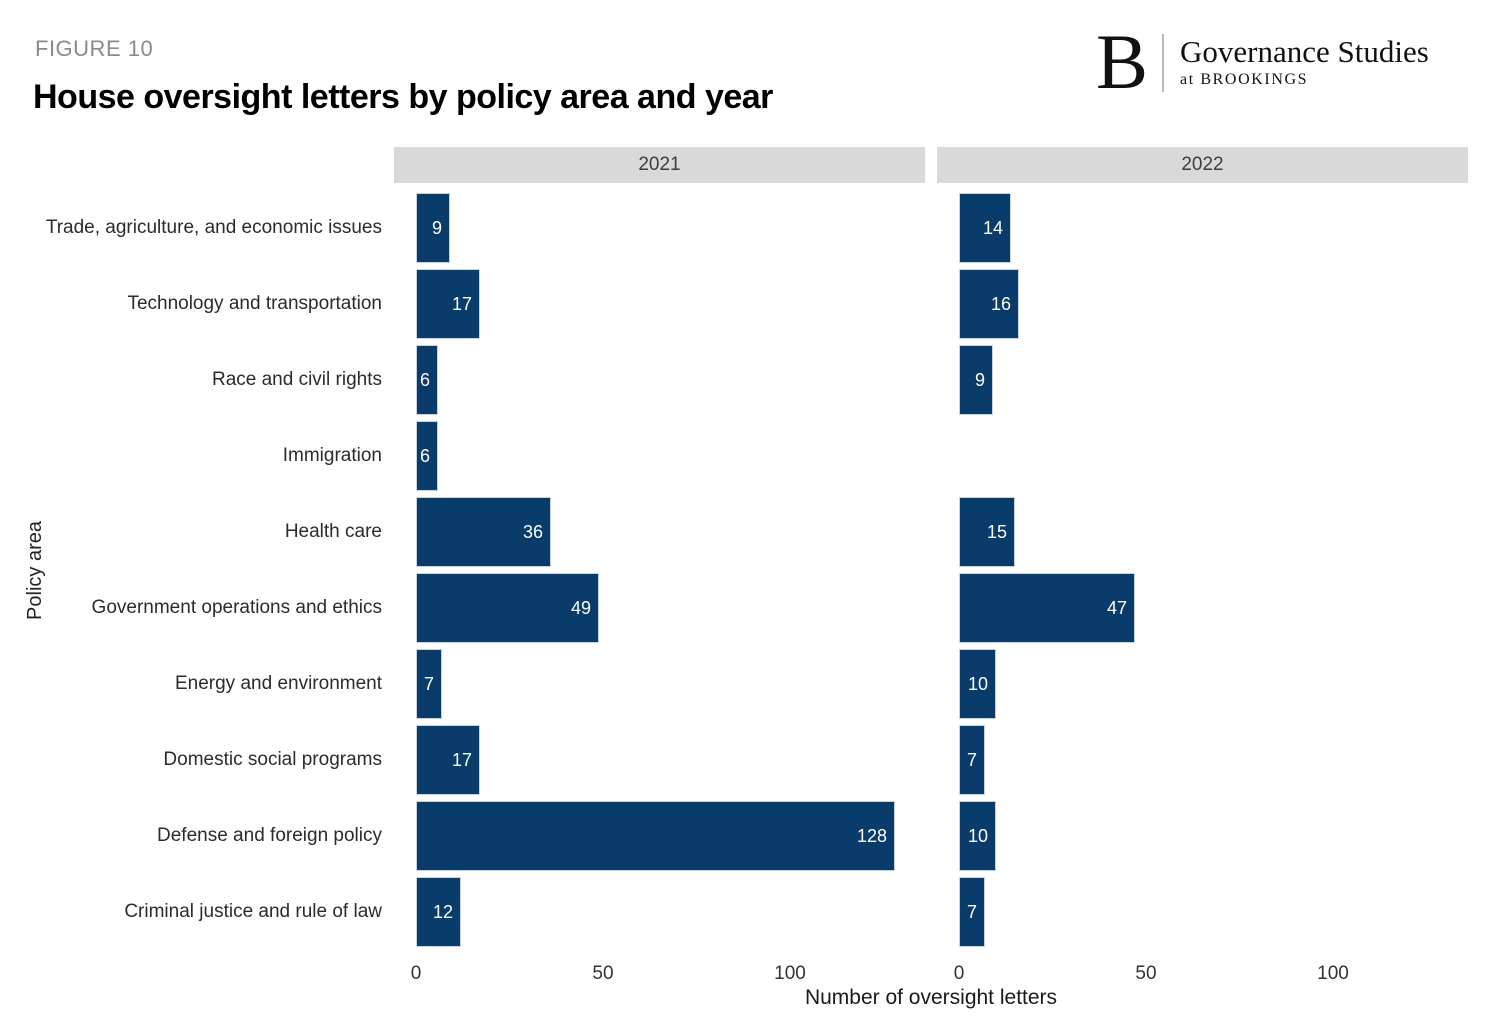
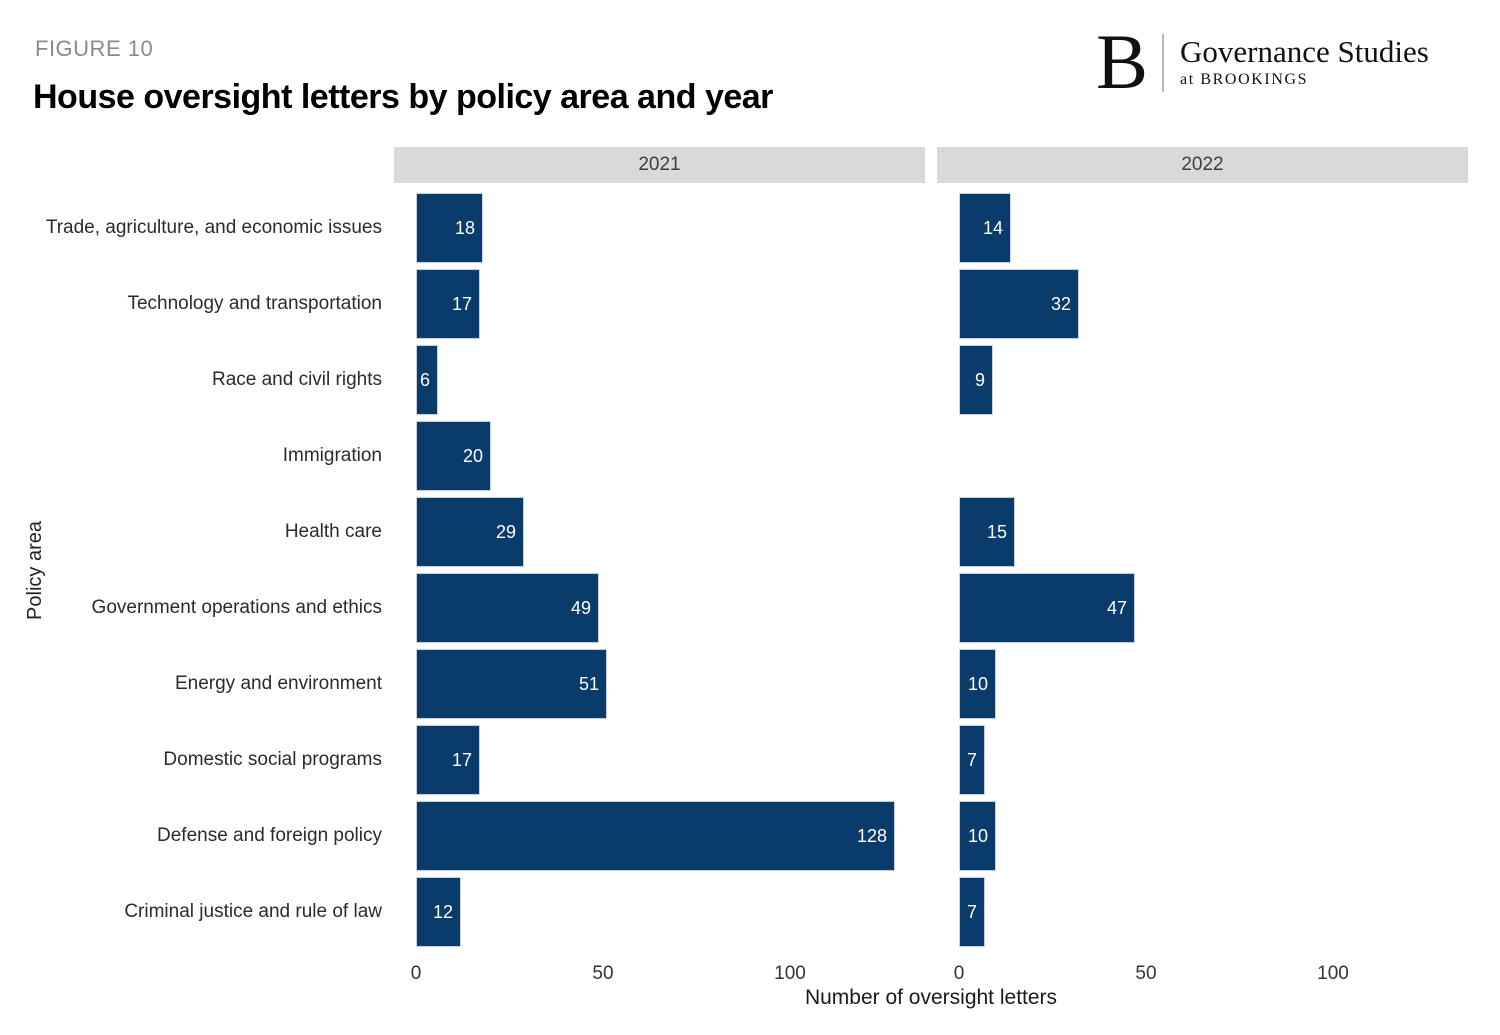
2021/Trade, agriculture, and economic issues: 9 -> 18
2022/Technology and transportation: 16 -> 32
2021/Immigration: 6 -> 20
2021/Health care: 36 -> 29
2021/Energy and environment: 7 -> 51
